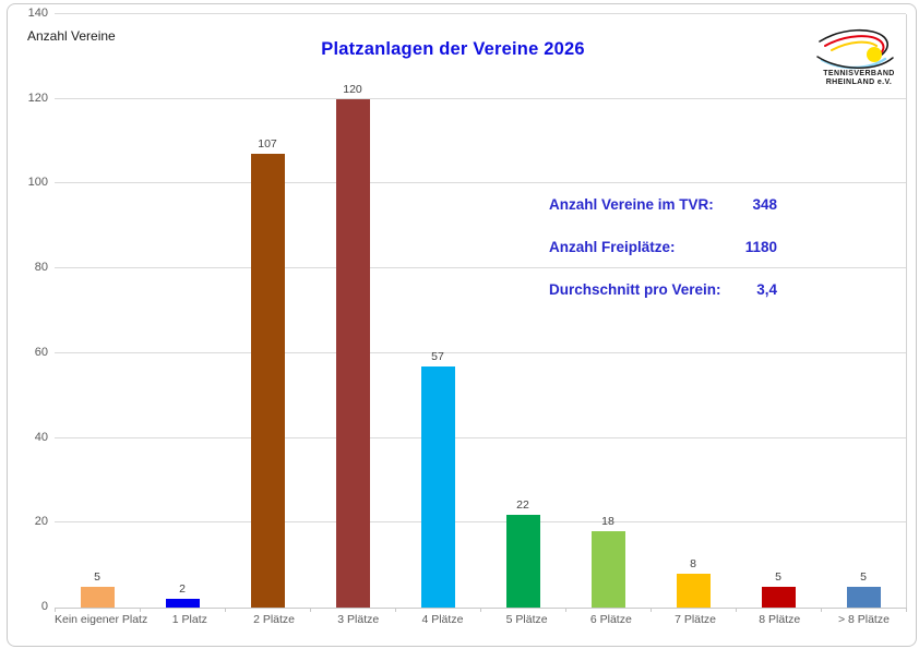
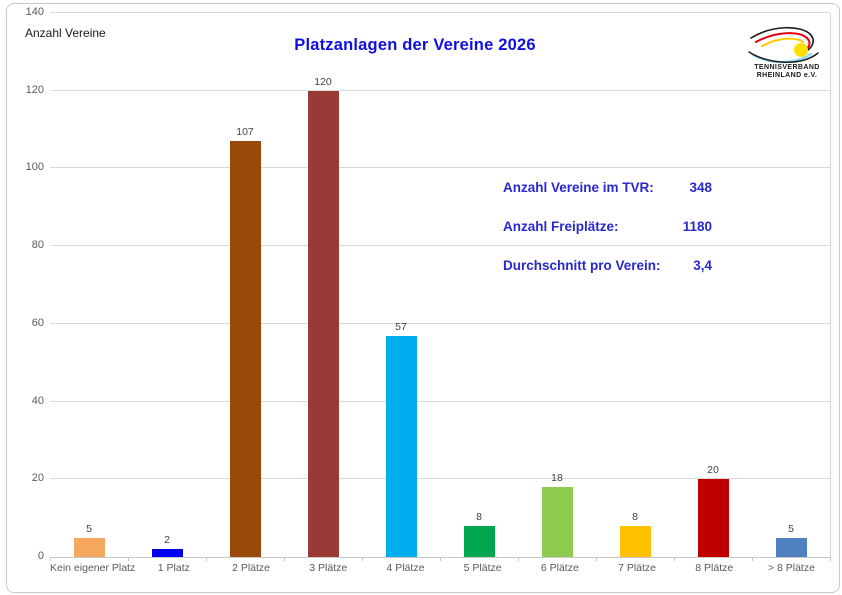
5 Plätze: 22 -> 8
8 Plätze: 5 -> 20
